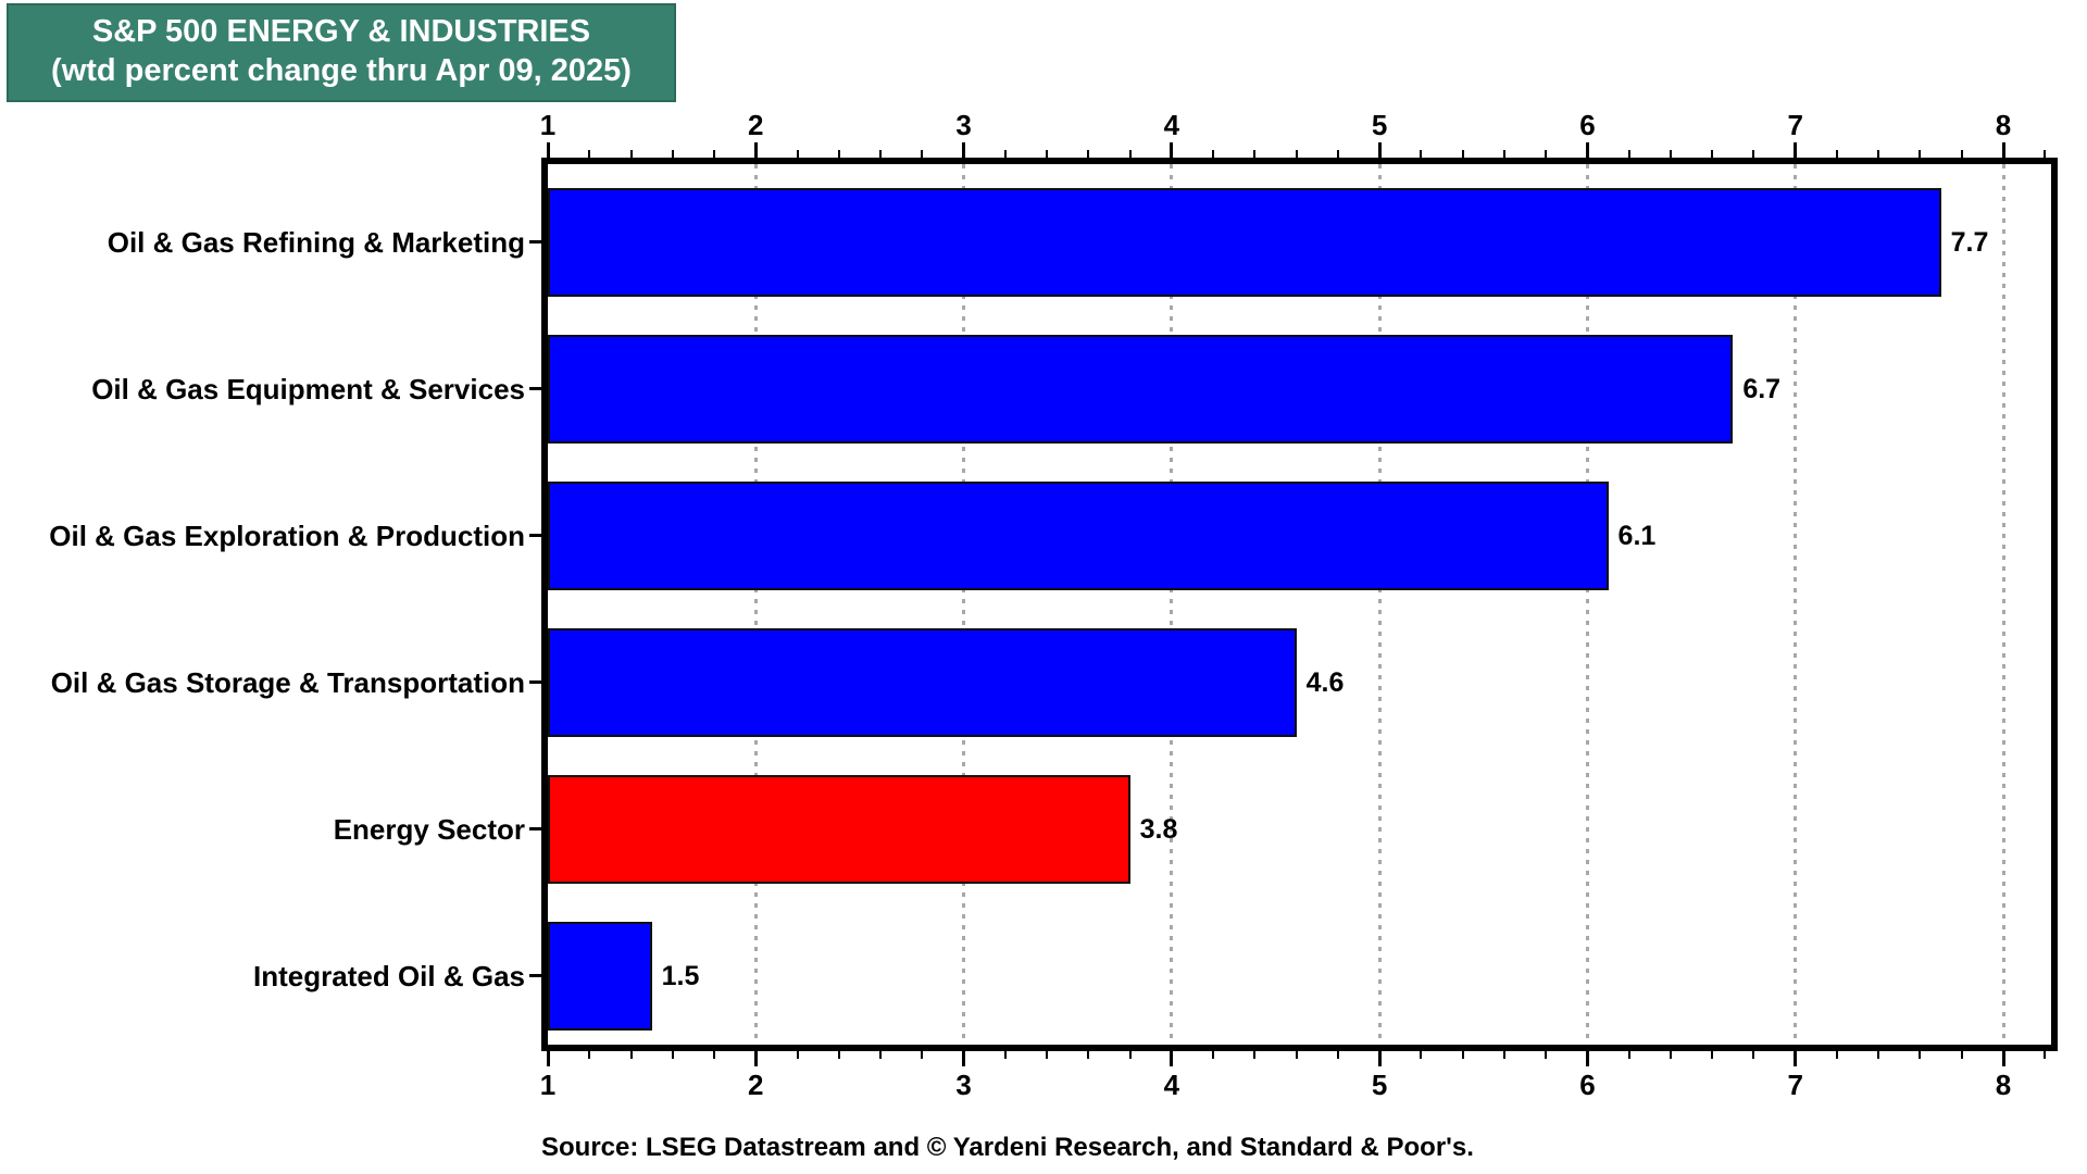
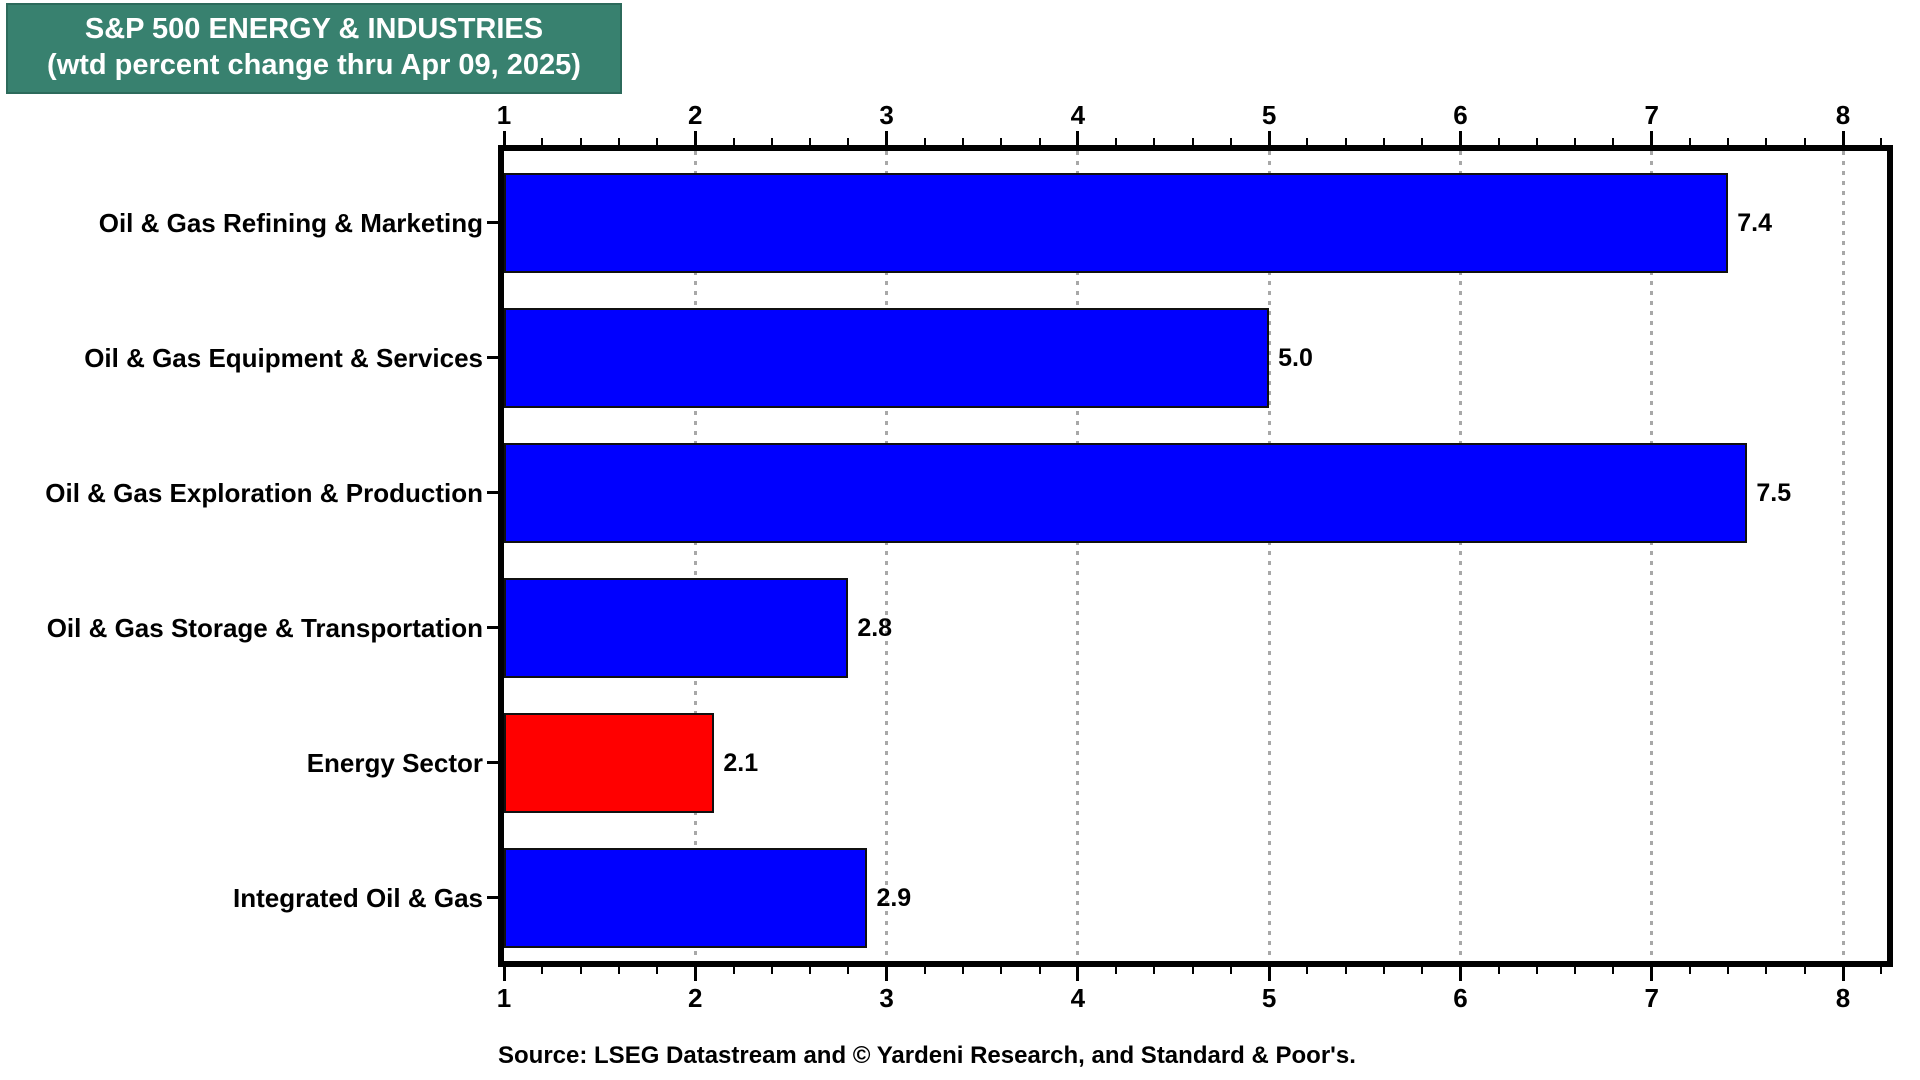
Oil & Gas Refining & Marketing: 7.7 -> 7.4
Oil & Gas Equipment & Services: 6.7 -> 5.0
Oil & Gas Exploration & Production: 6.1 -> 7.5
Oil & Gas Storage & Transportation: 4.6 -> 2.8
Energy Sector: 3.8 -> 2.1
Integrated Oil & Gas: 1.5 -> 2.9
